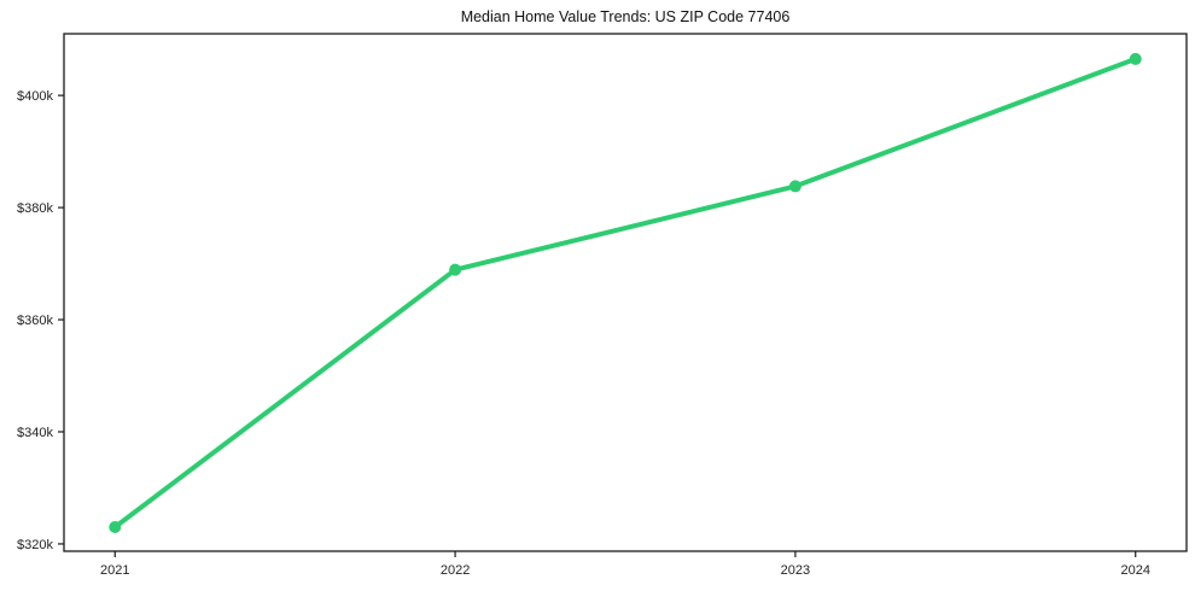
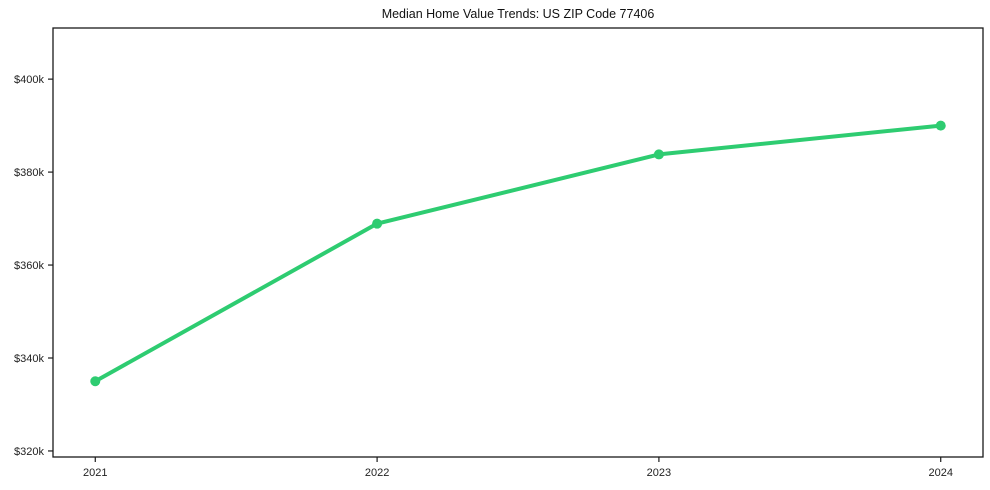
2021: $323k -> $335k
2024: $406k -> $390k
